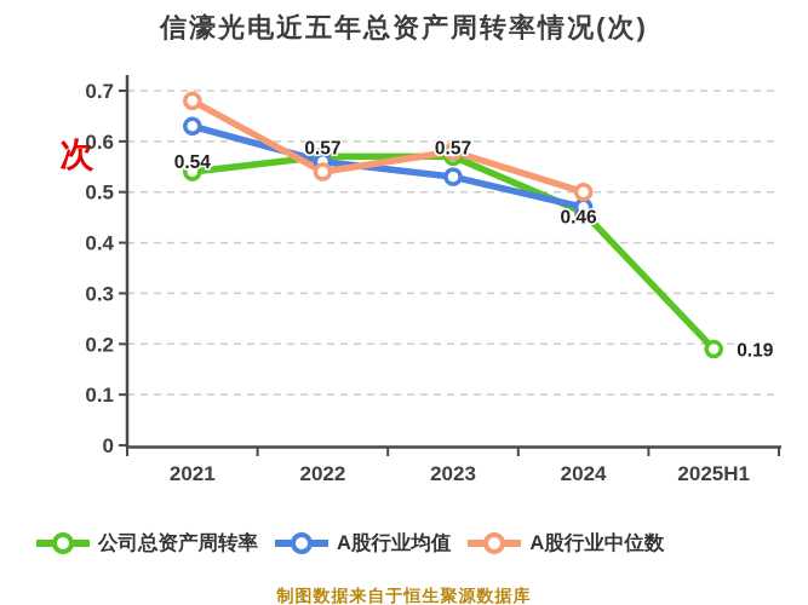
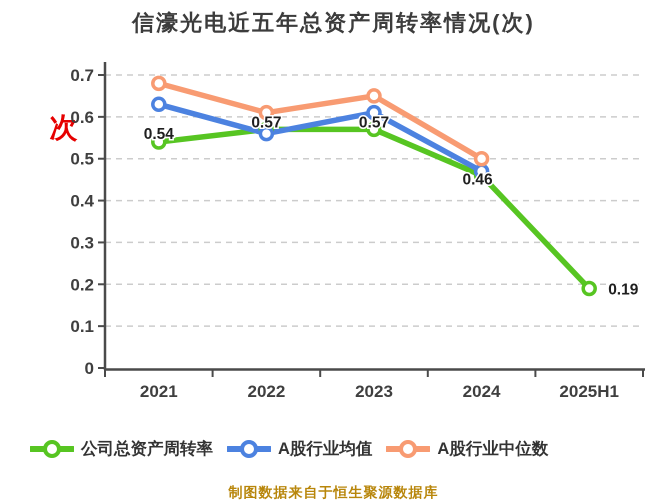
A股行业中位数/2022: 0.54 -> 0.61
A股行业均值/2023: 0.53 -> 0.61
A股行业中位数/2023: 0.58 -> 0.65
